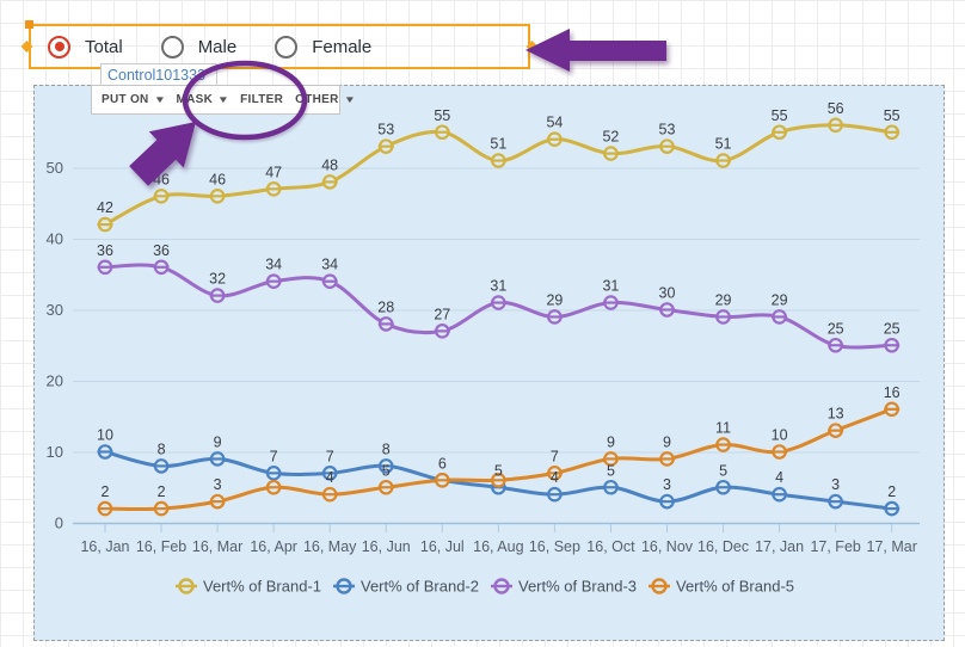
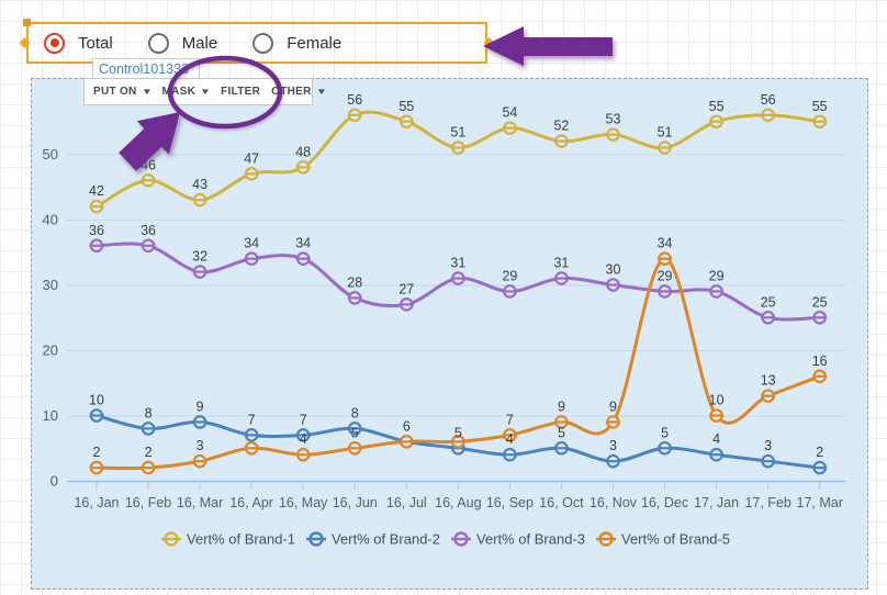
Vert% of Brand-1/16, Mar: 46 -> 43
Vert% of Brand-1/16, Jun: 53 -> 56
Vert% of Brand-5/16, Dec: 11 -> 34
